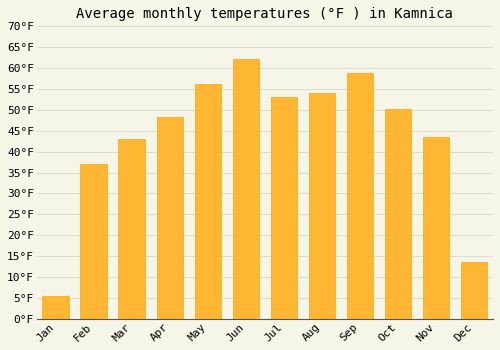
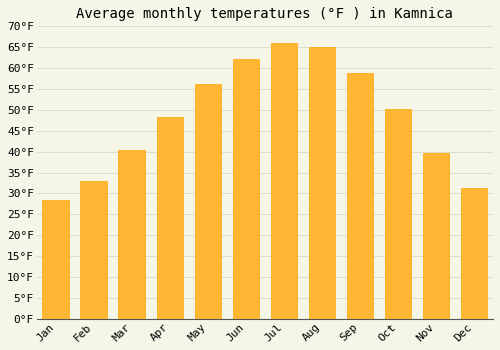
Jan: 5.5°F -> 28.4°F
Feb: 37.0°F -> 33.1°F
Mar: 43.0°F -> 40.3°F
Jul: 53.0°F -> 66.0°F
Aug: 54.0°F -> 65.1°F
Nov: 43.5°F -> 39.6°F
Dec: 13.5°F -> 31.3°F
